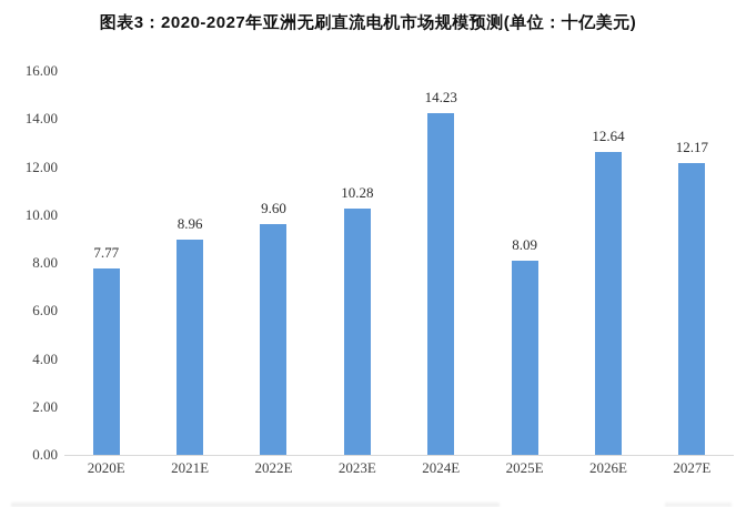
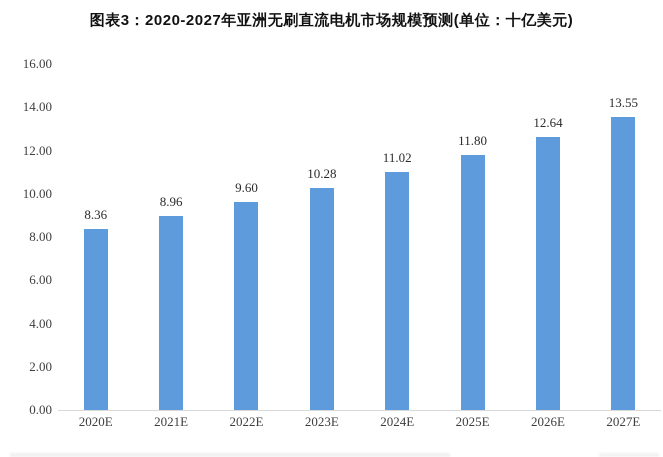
2020E: 7.77 -> 8.36
2024E: 14.23 -> 11.02
2025E: 8.09 -> 11.80
2027E: 12.17 -> 13.55
